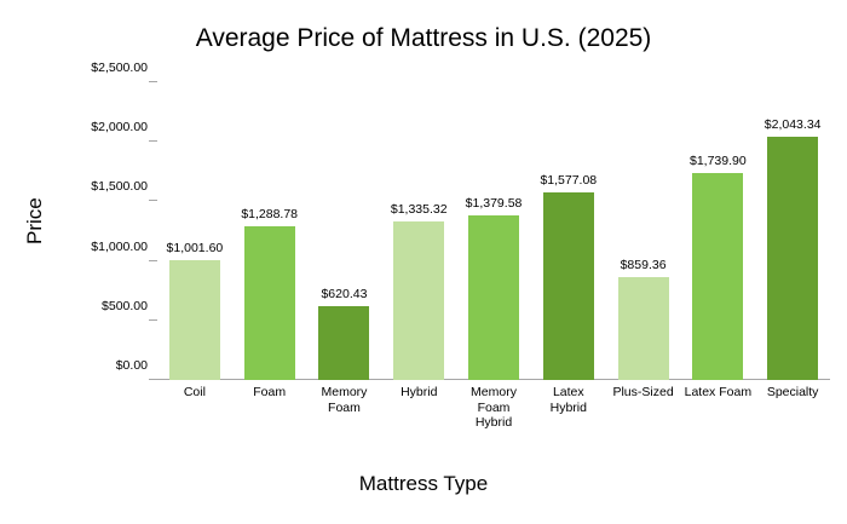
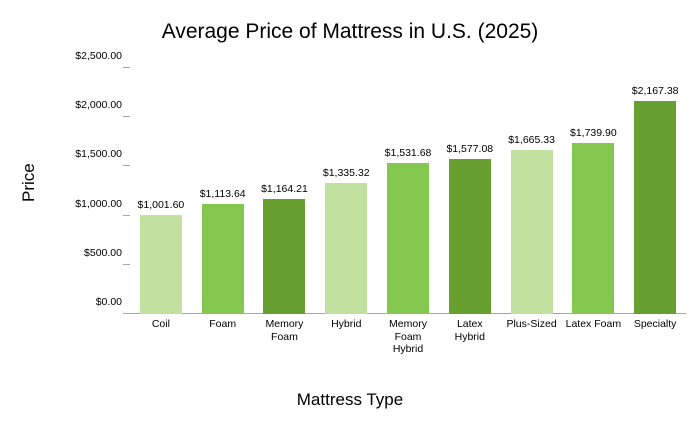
Foam: $1,288.78 -> $1,113.64
Memory Foam: $620.43 -> $1,164.21
Memory Foam Hybrid: $1,379.58 -> $1,531.68
Plus-Sized: $859.36 -> $1,665.33
Specialty: $2,043.34 -> $2,167.38
